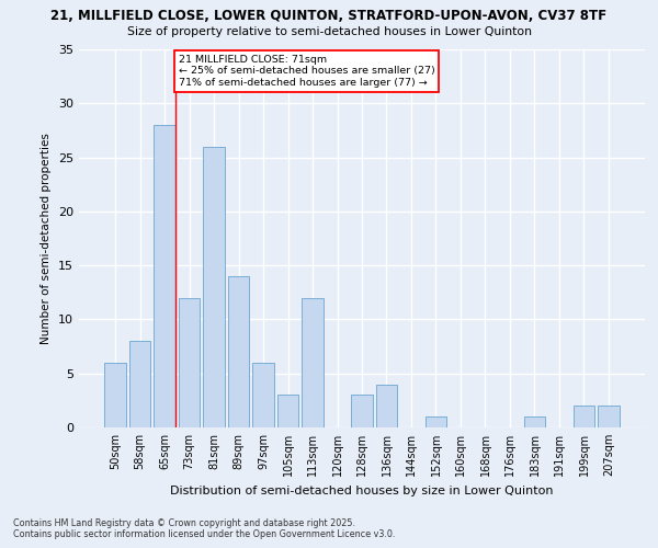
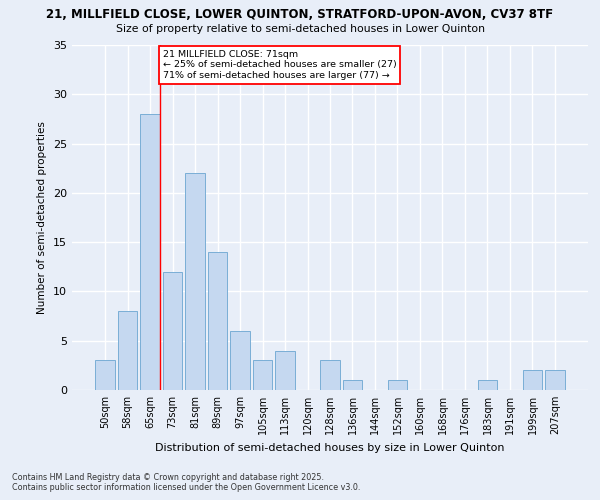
50sqm: 6 -> 3
81sqm: 26 -> 22
113sqm: 12 -> 4
136sqm: 4 -> 1
